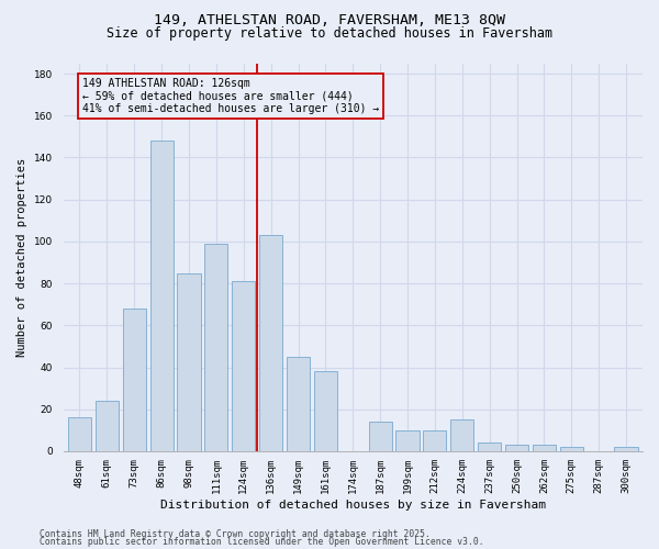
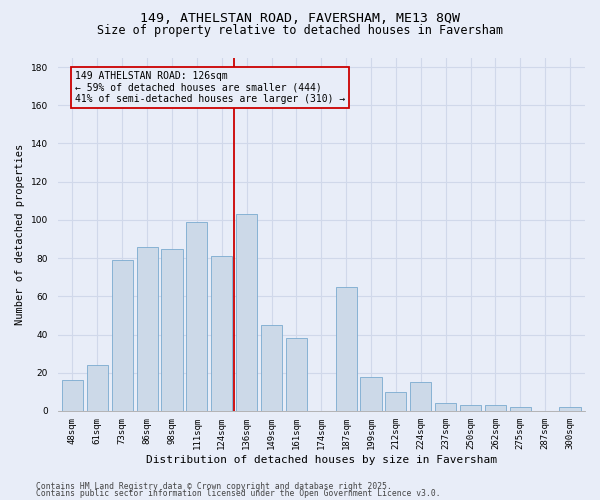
73sqm: 68 -> 79
86sqm: 148 -> 86
187sqm: 14 -> 65
199sqm: 10 -> 18
